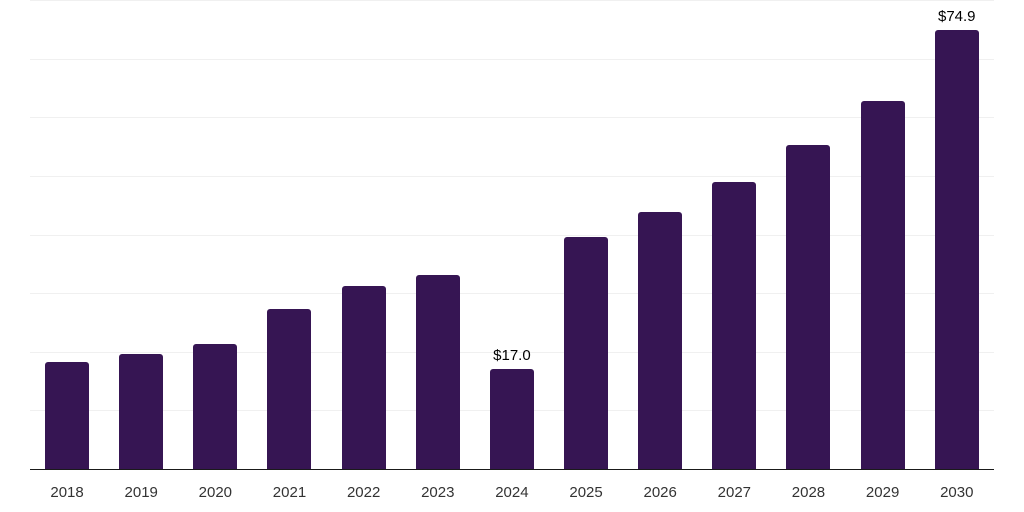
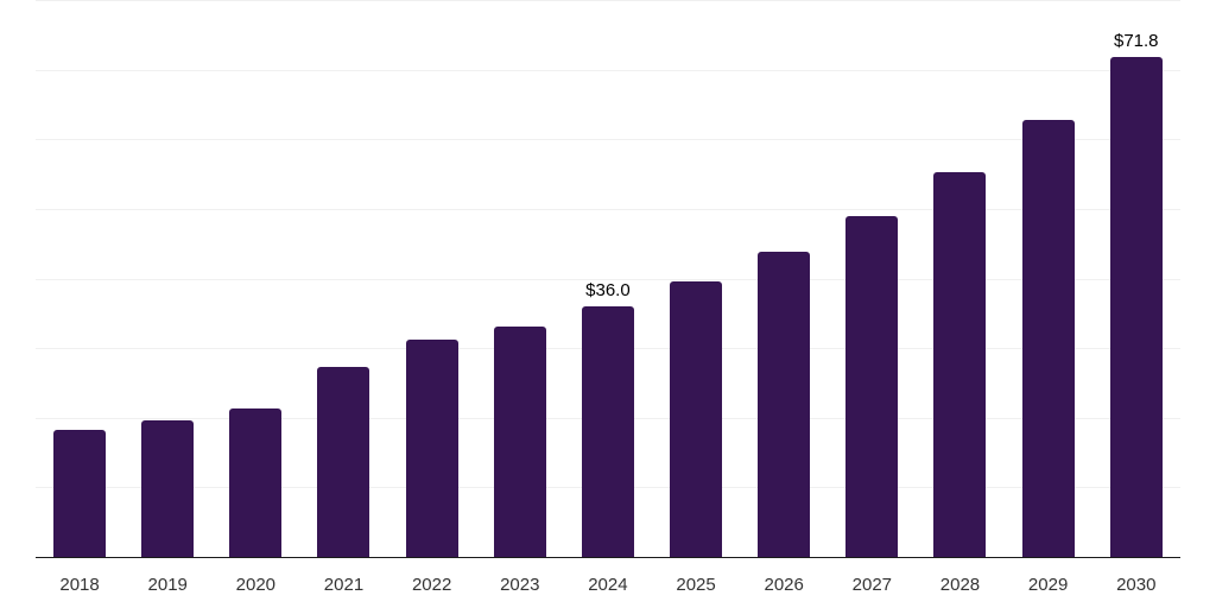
2024: $17.0 -> $36.0
2030: $74.9 -> $71.8
